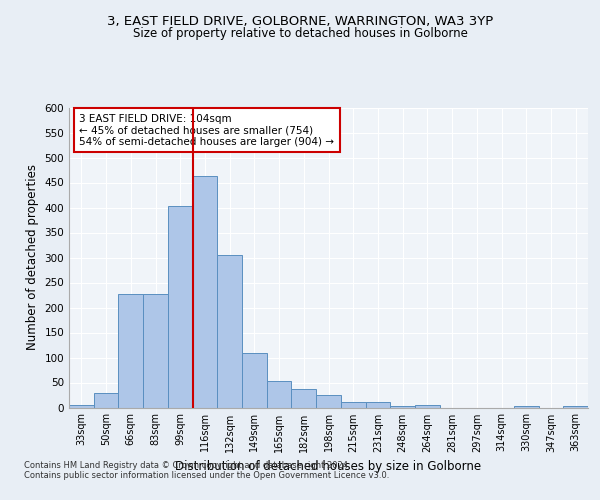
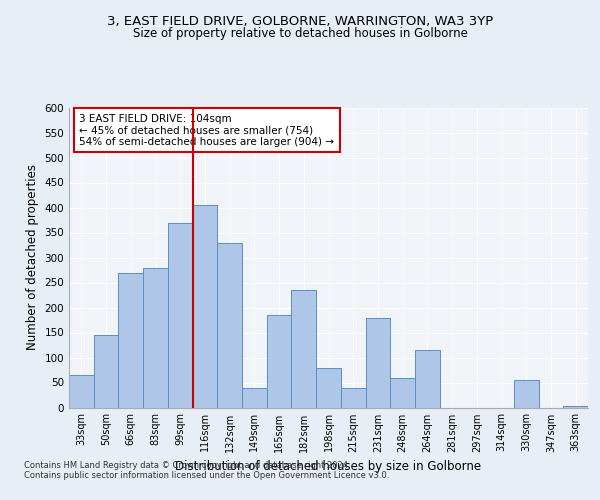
33sqm: 5 -> 65
50sqm: 30 -> 145
66sqm: 228 -> 270
83sqm: 228 -> 280
99sqm: 403 -> 370
116sqm: 463 -> 405
132sqm: 305 -> 330
149sqm: 110 -> 40
165sqm: 53 -> 185
182sqm: 38 -> 235
198sqm: 25 -> 80
215sqm: 12 -> 40
231sqm: 11 -> 180
248sqm: 4 -> 60
264sqm: 5 -> 115
330sqm: 4 -> 55
